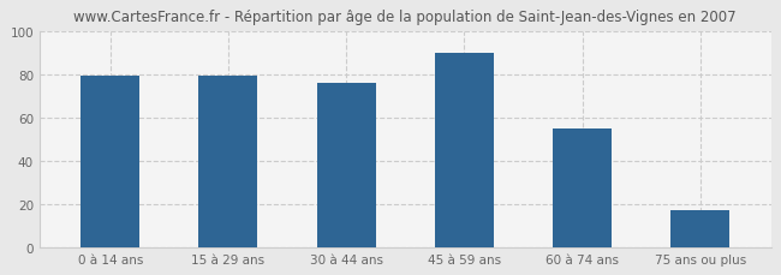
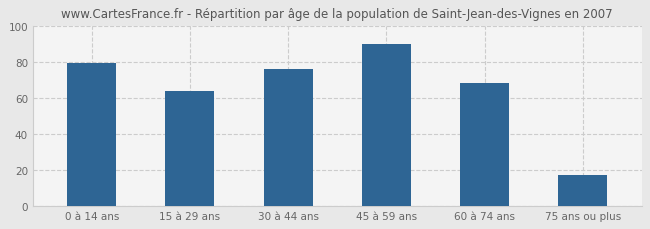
15 à 29 ans: 79 -> 64
60 à 74 ans: 55 -> 68
